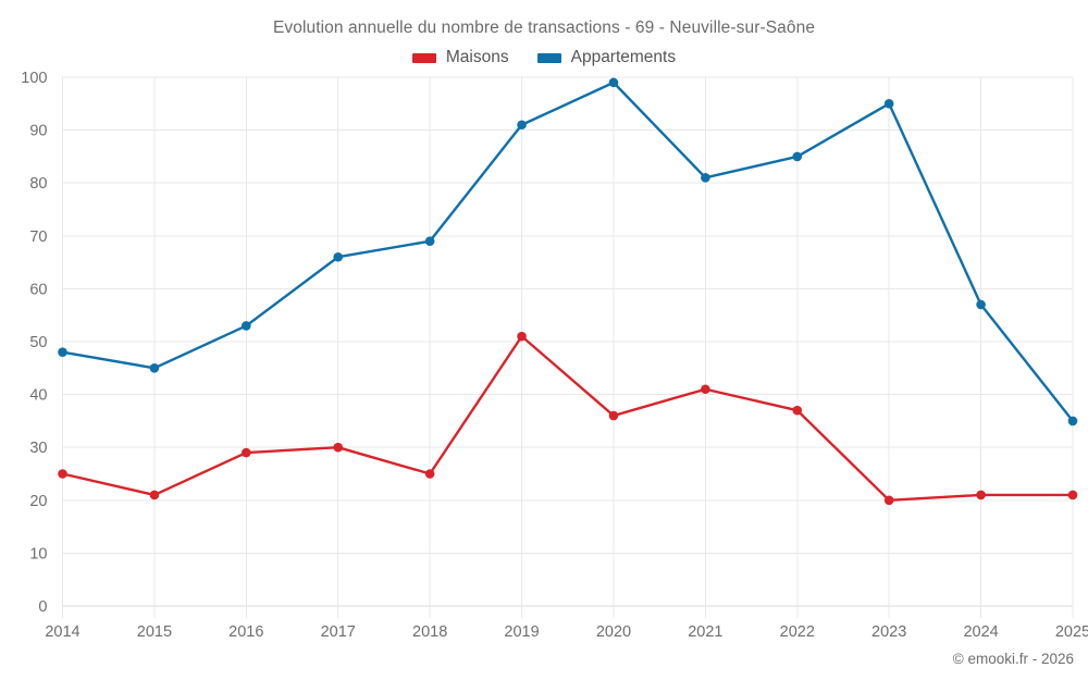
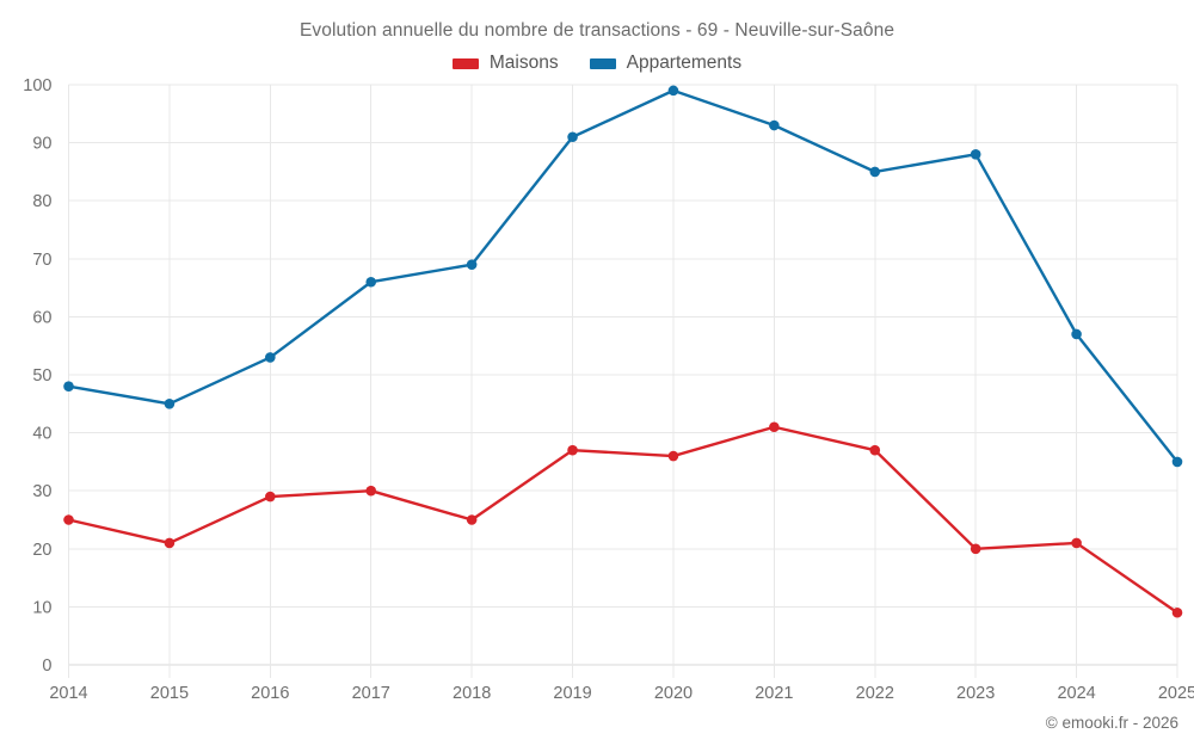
Maisons/2019: 51 -> 37
Appartements/2021: 81 -> 93
Appartements/2023: 95 -> 88
Maisons/2025: 21 -> 9
